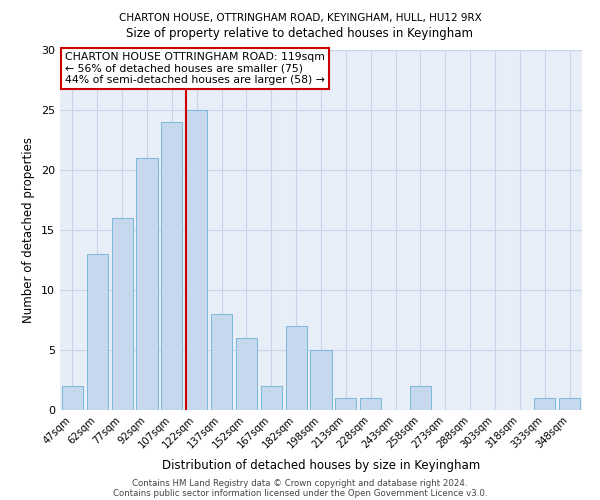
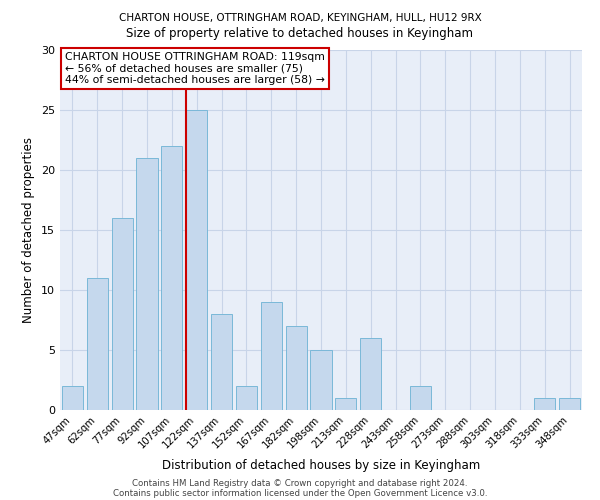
62sqm: 13 -> 11
107sqm: 24 -> 22
152sqm: 6 -> 2
167sqm: 2 -> 9
228sqm: 1 -> 6
